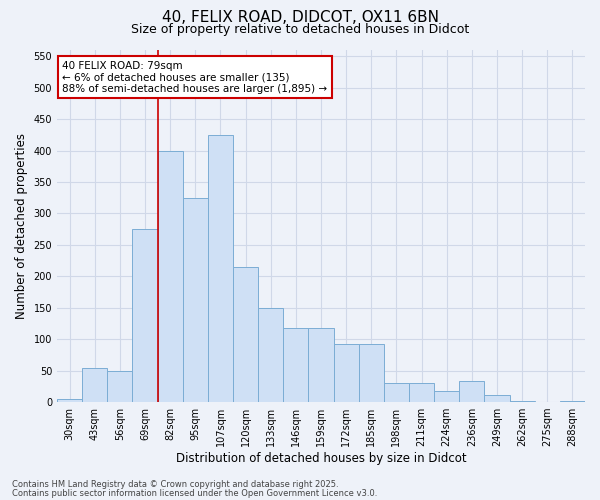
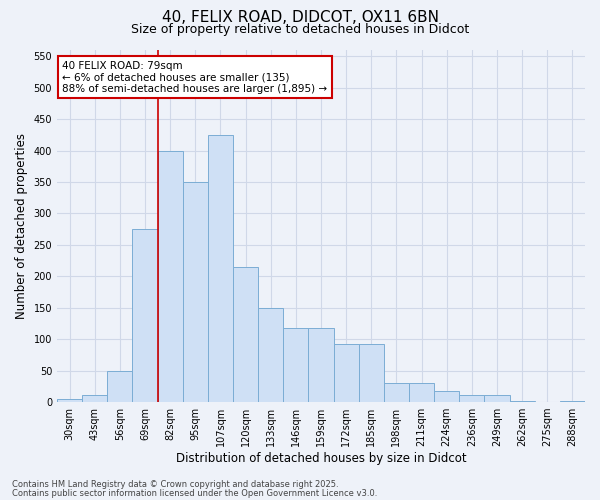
43sqm: 54 -> 12
95sqm: 324 -> 350
236sqm: 34 -> 11
